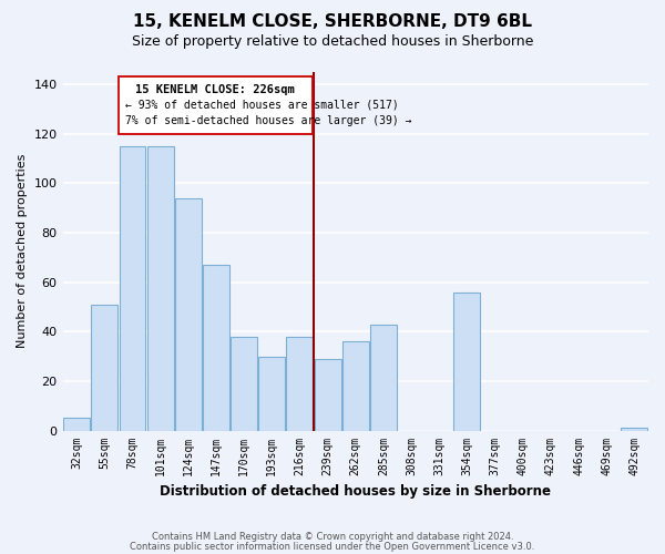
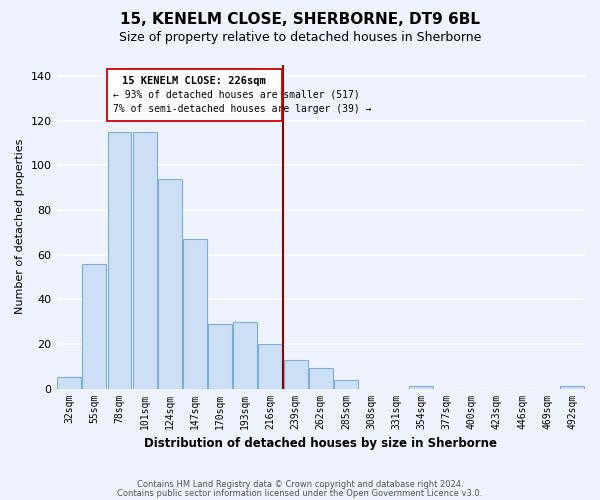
55sqm: 51 -> 56
170sqm: 38 -> 29
216sqm: 38 -> 20
239sqm: 29 -> 13
262sqm: 36 -> 9
285sqm: 43 -> 4
354sqm: 56 -> 1
